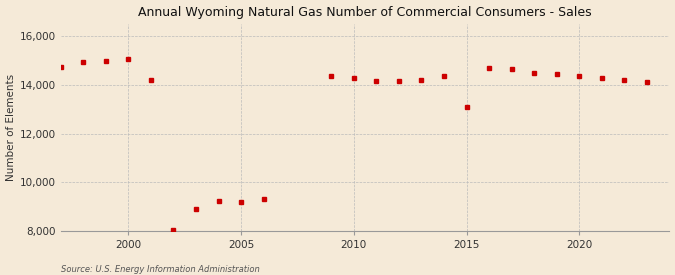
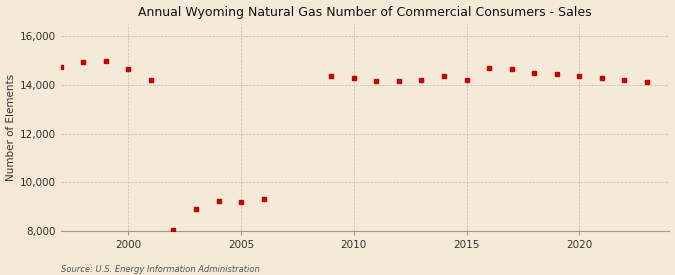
2000: 15,050 -> 14,650
2015: 13,100 -> 14,200
